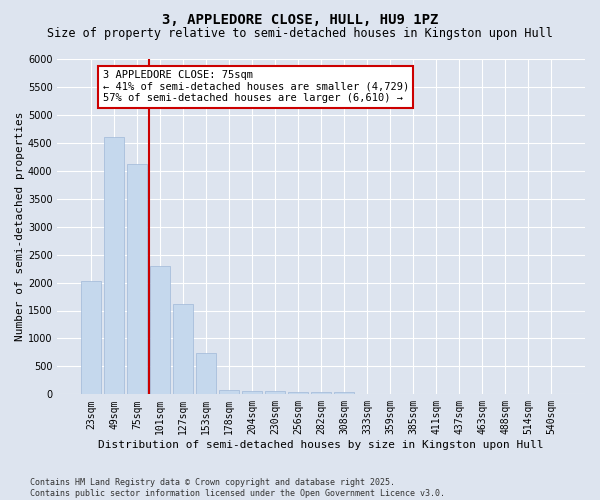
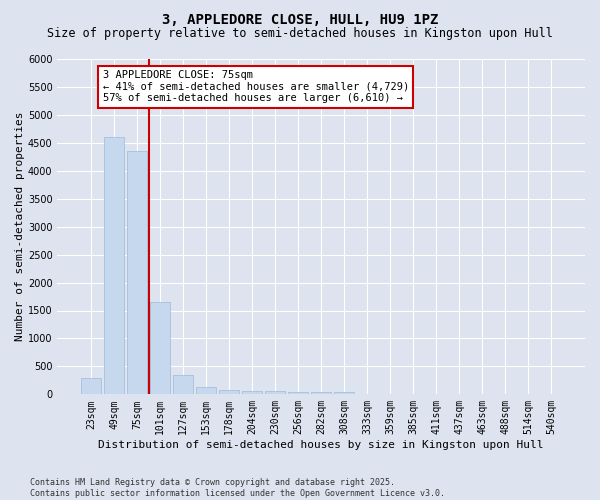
23sqm: 2020 -> 300
75sqm: 4120 -> 4350
101sqm: 2300 -> 1650
127sqm: 1620 -> 350
153sqm: 740 -> 140
